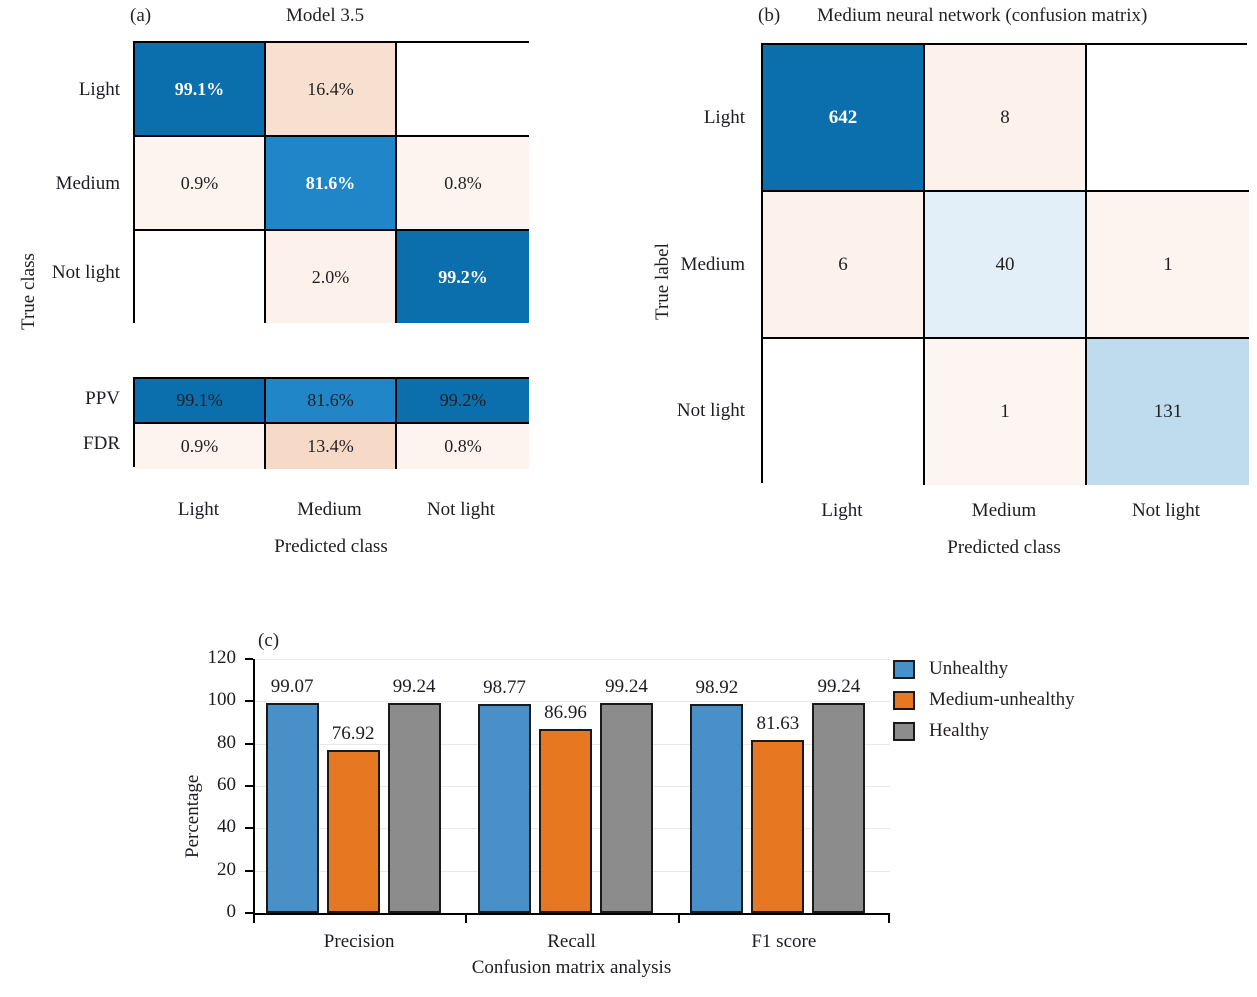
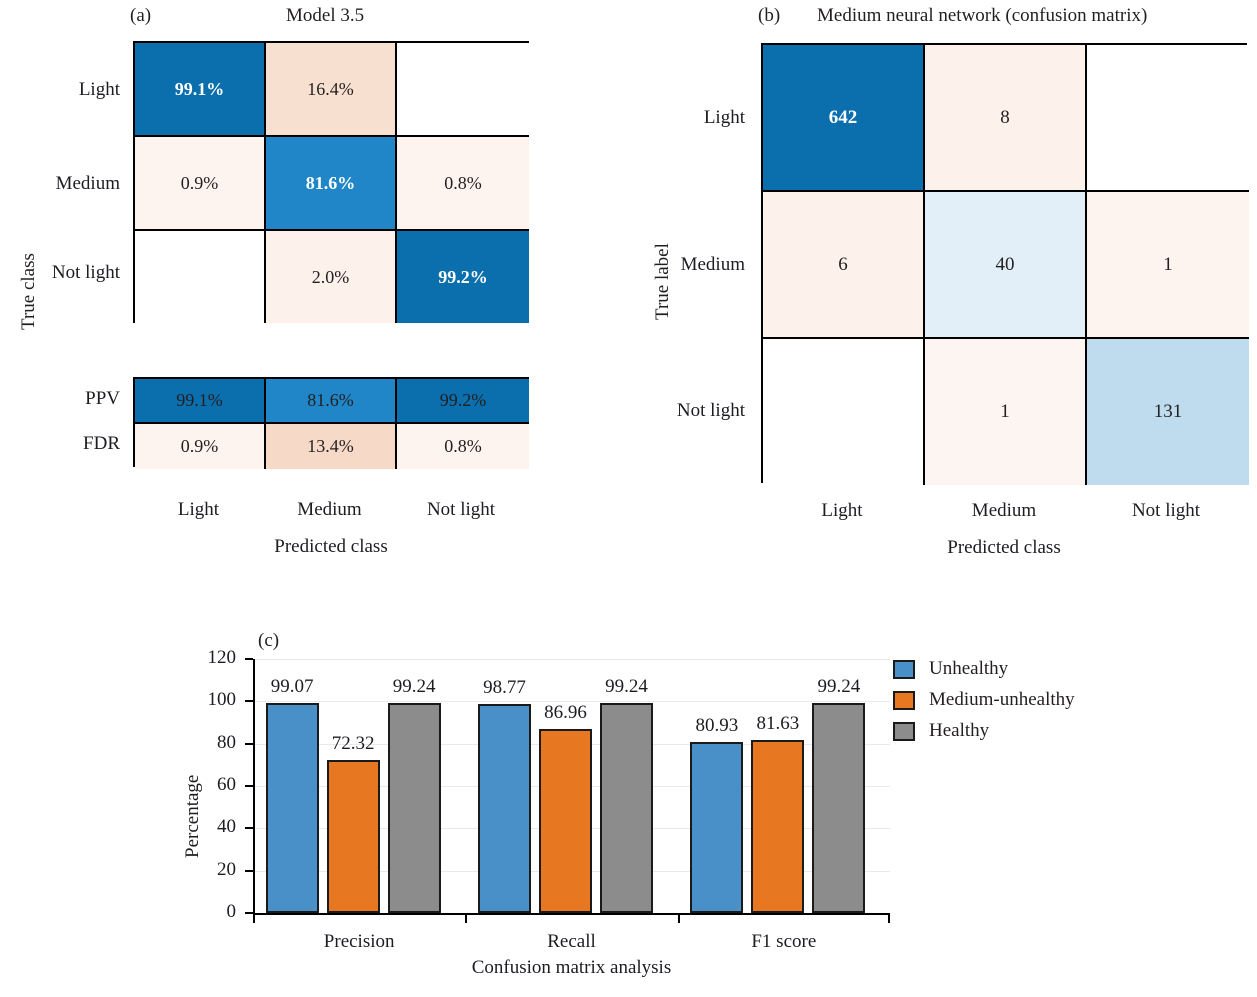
Medium-unhealthy/Precision: 76.92 -> 72.32
Unhealthy/F1 score: 98.92 -> 80.93
